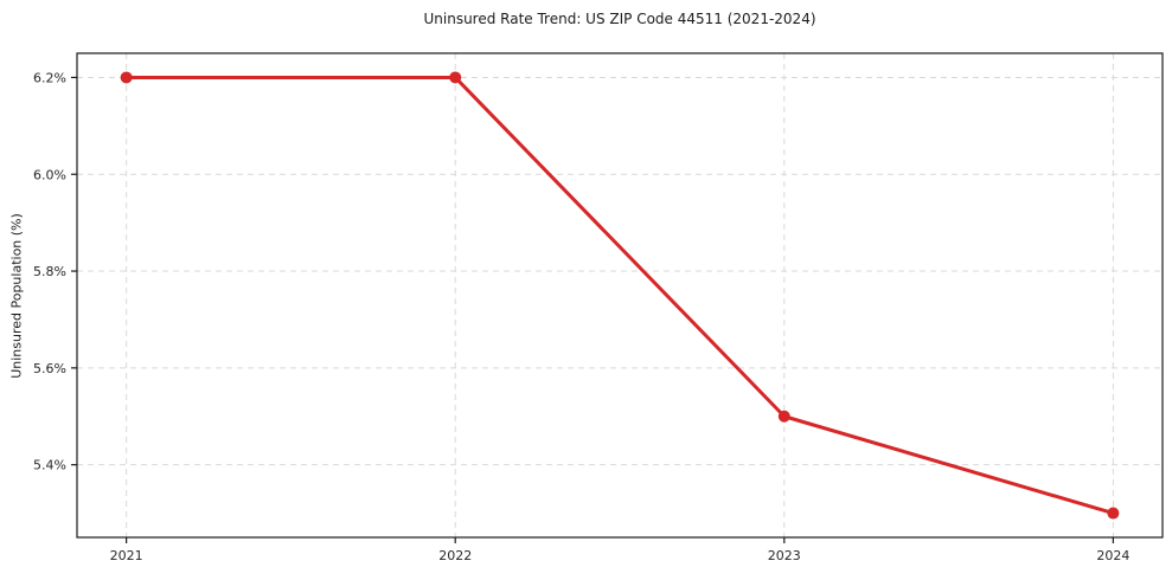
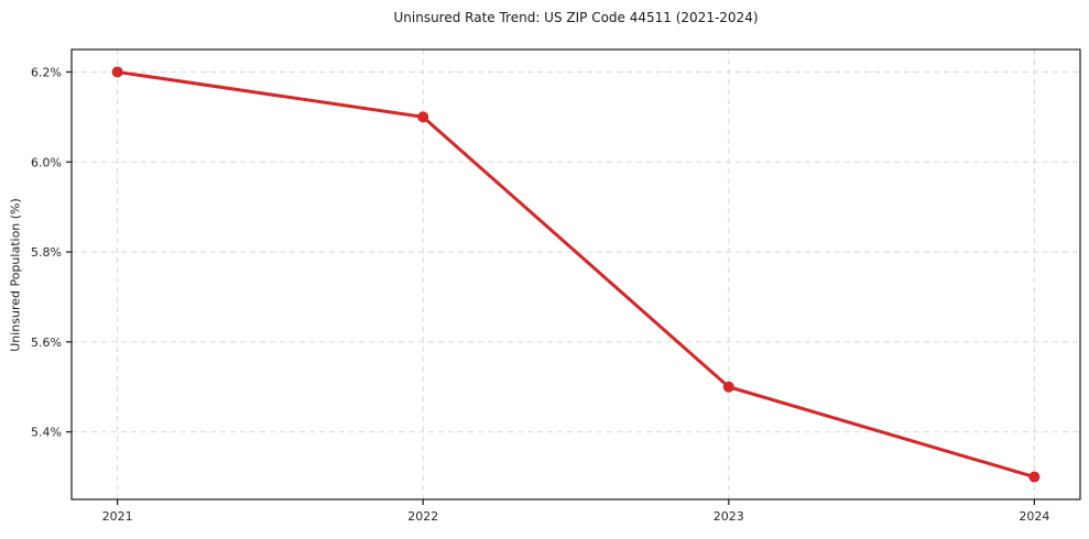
2022: 6.2% -> 6.1%
